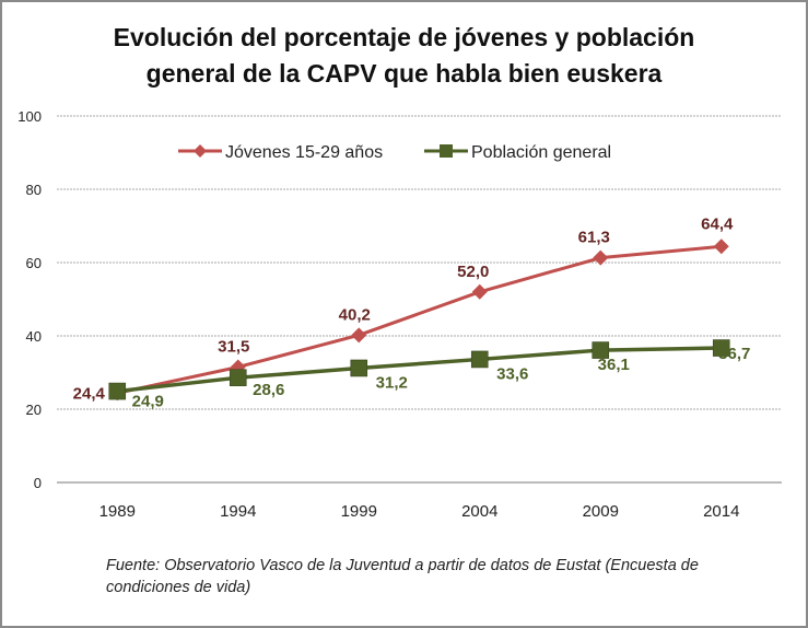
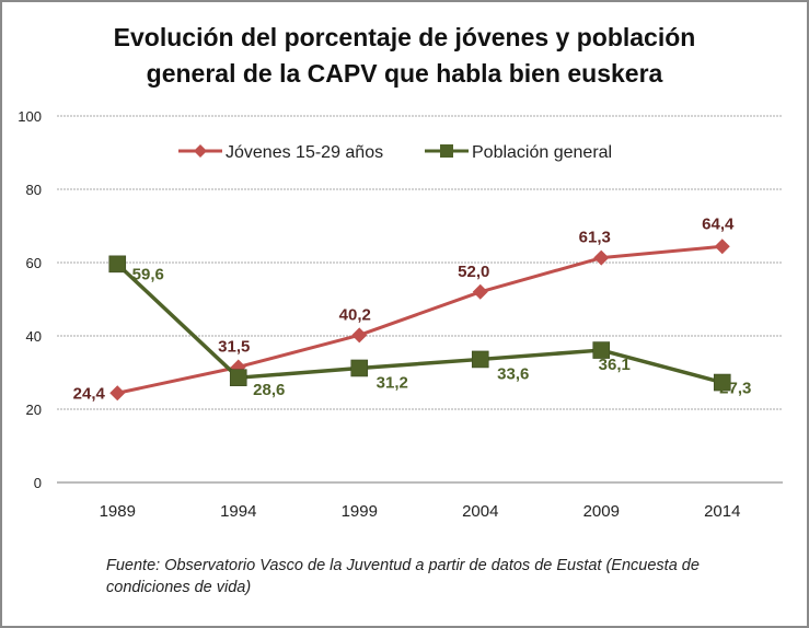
Población general/1989: 24,9 -> 59,6
Población general/2014: 36,7 -> 27,3
